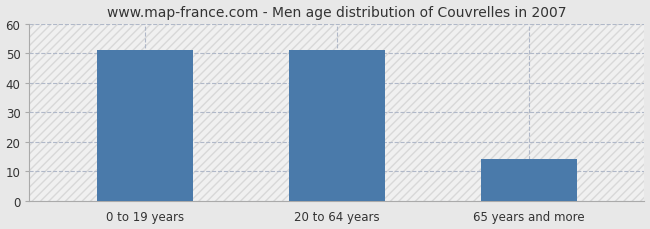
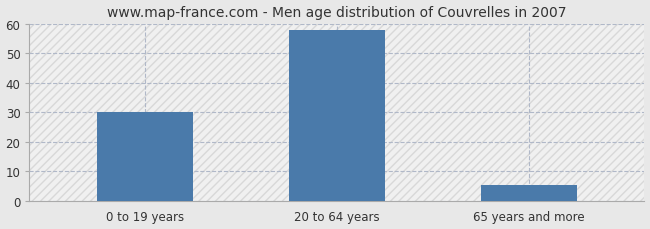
0 to 19 years: 51.0 -> 30.0
20 to 64 years: 51.0 -> 58.0
65 years and more: 14.0 -> 5.5
